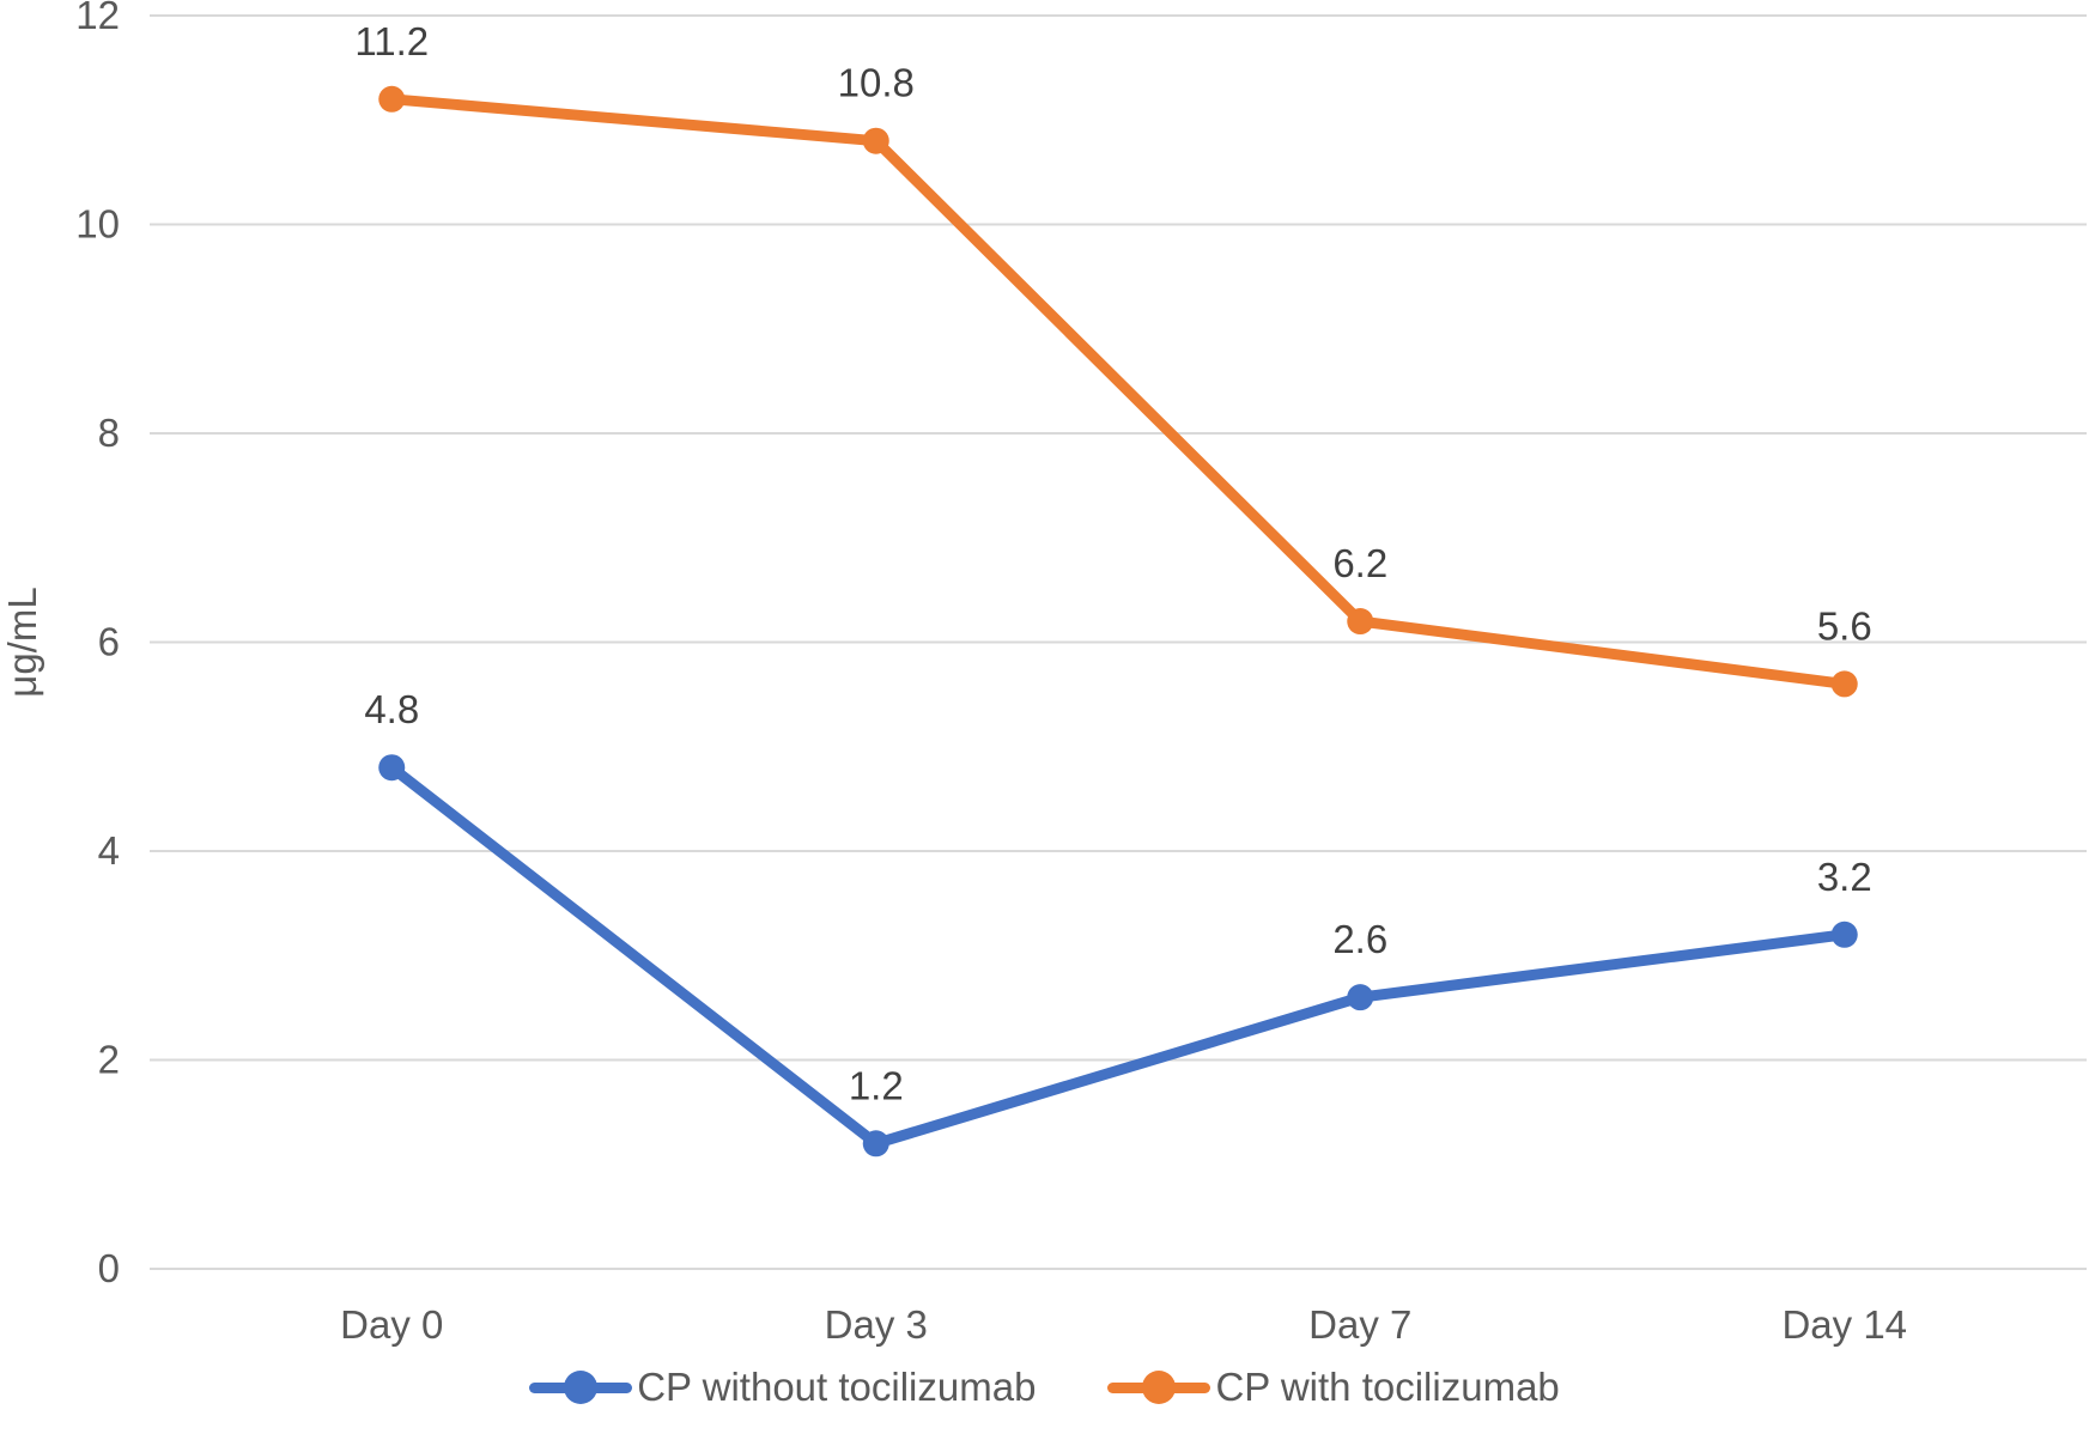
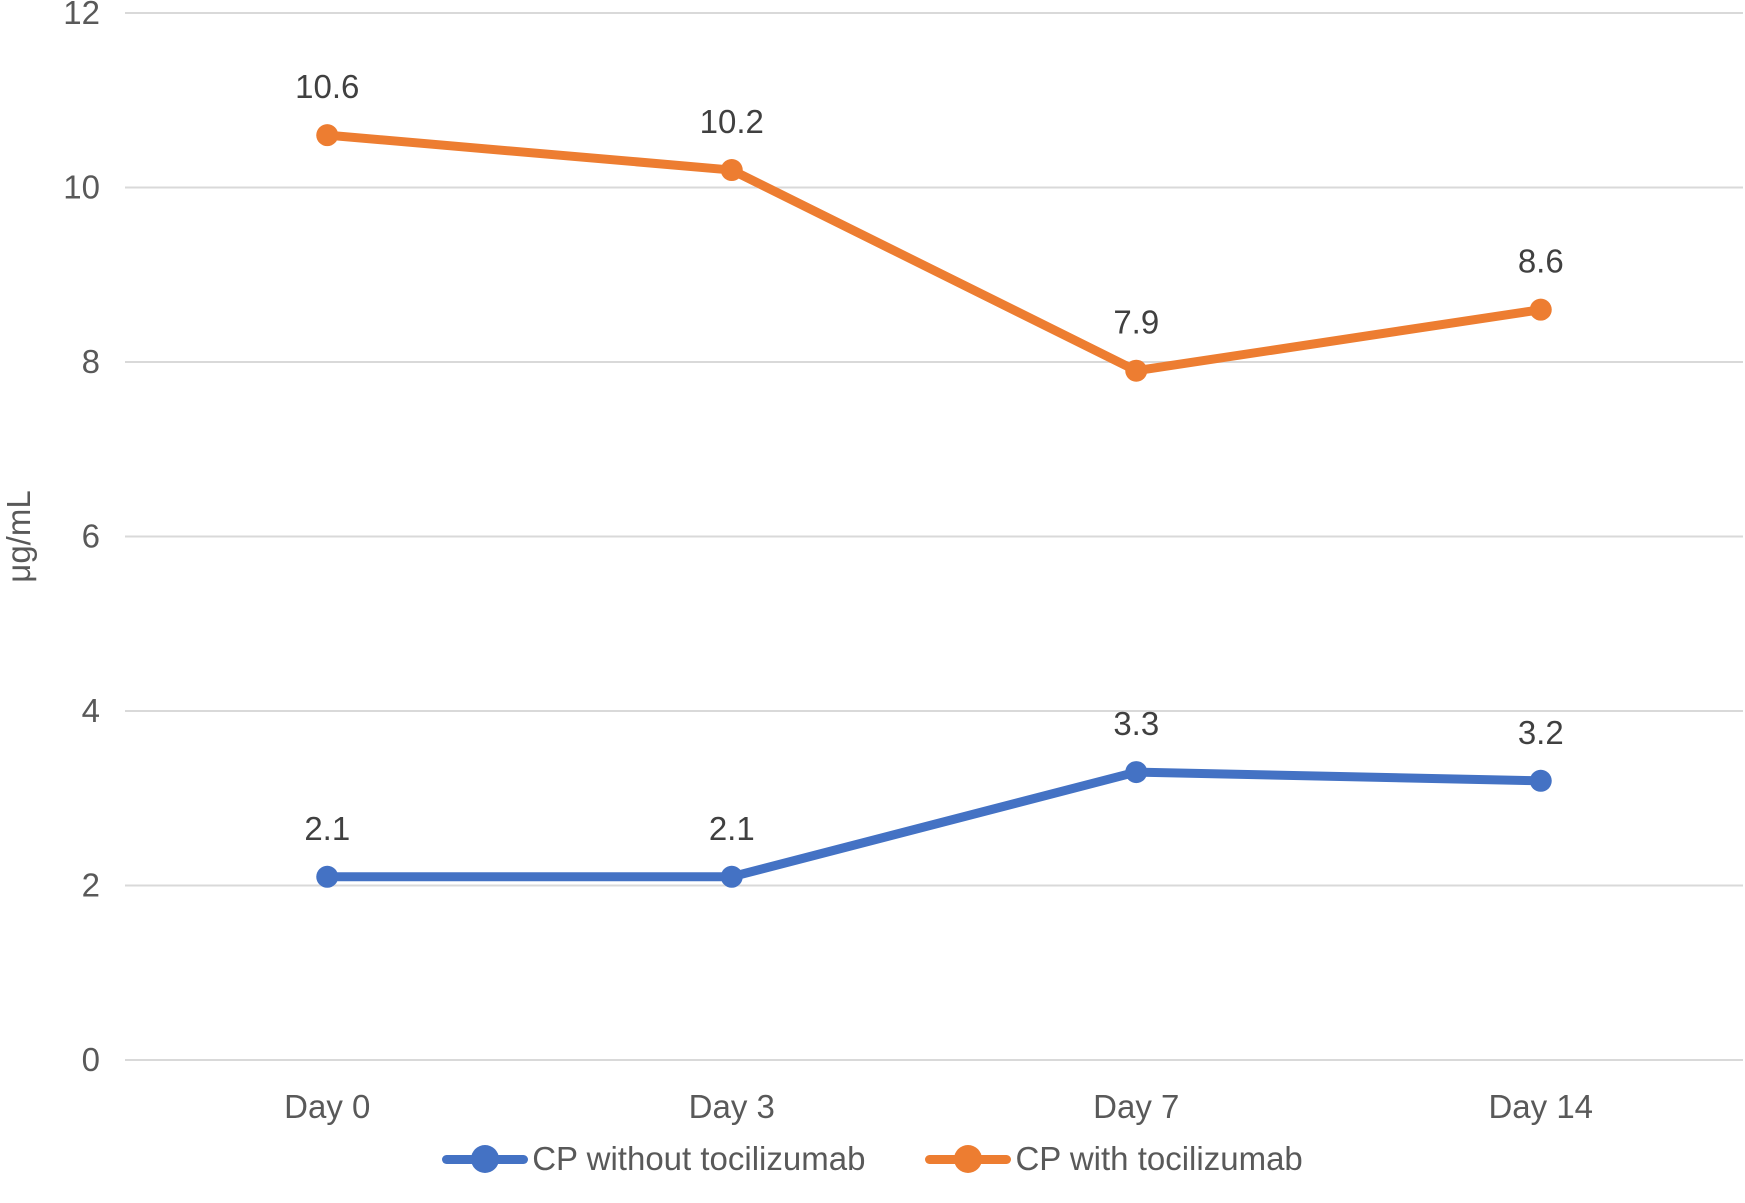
CP without tocilizumab/Day 0: 4.8 -> 2.1
CP with tocilizumab/Day 0: 11.2 -> 10.6
CP without tocilizumab/Day 3: 1.2 -> 2.1
CP with tocilizumab/Day 3: 10.8 -> 10.2
CP without tocilizumab/Day 7: 2.6 -> 3.3
CP with tocilizumab/Day 7: 6.2 -> 7.9
CP with tocilizumab/Day 14: 5.6 -> 8.6
